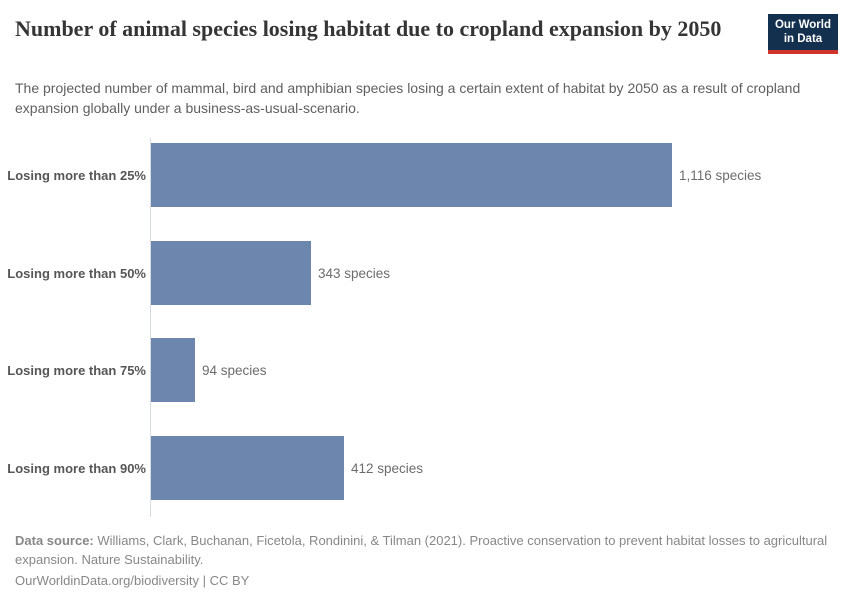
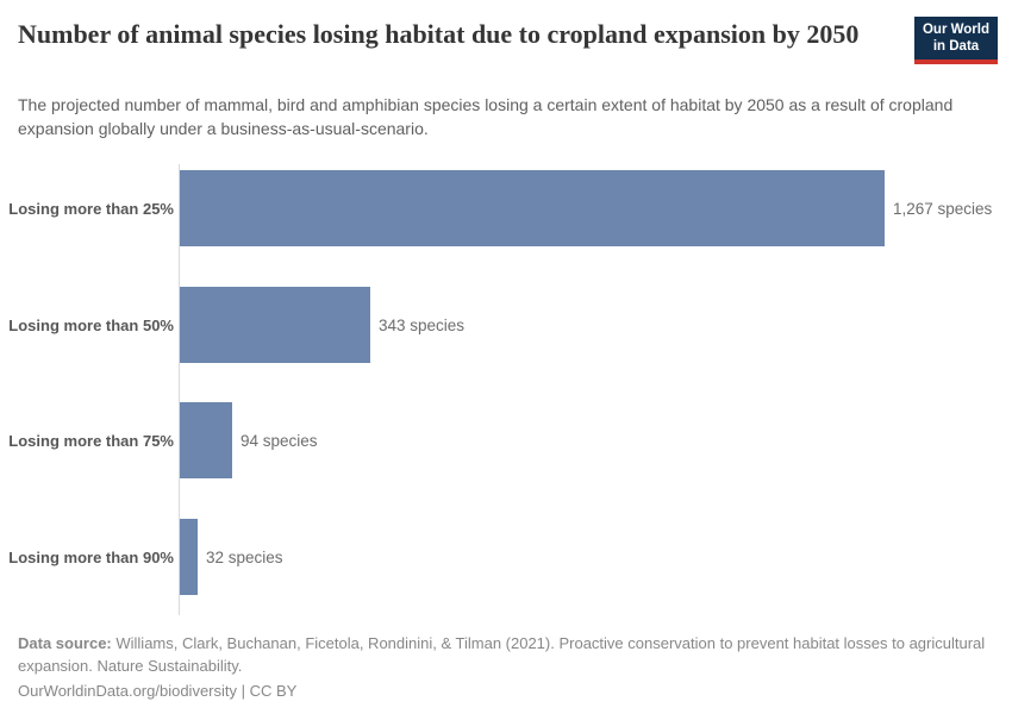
Losing more than 25%: 1,116 -> 1,267
Losing more than 90%: 412 -> 32
